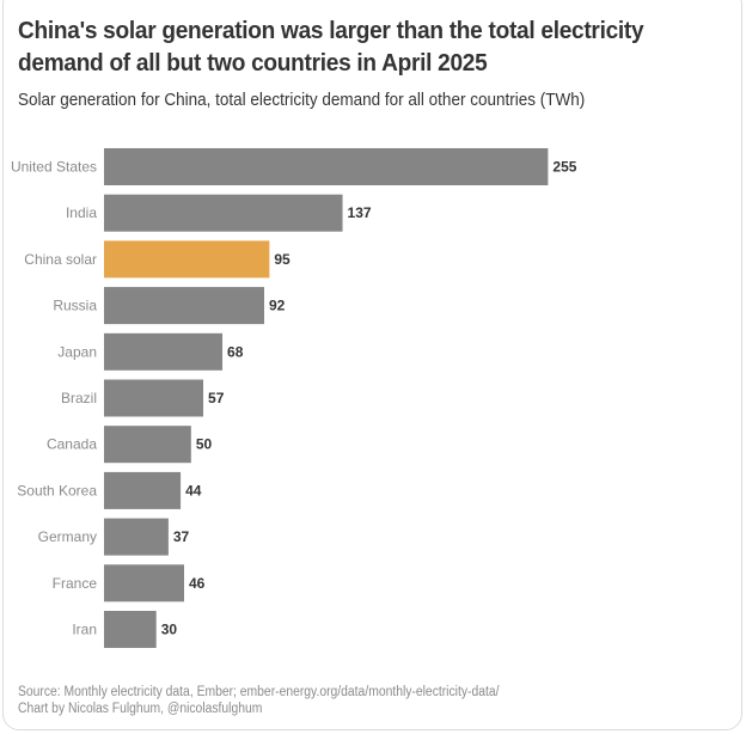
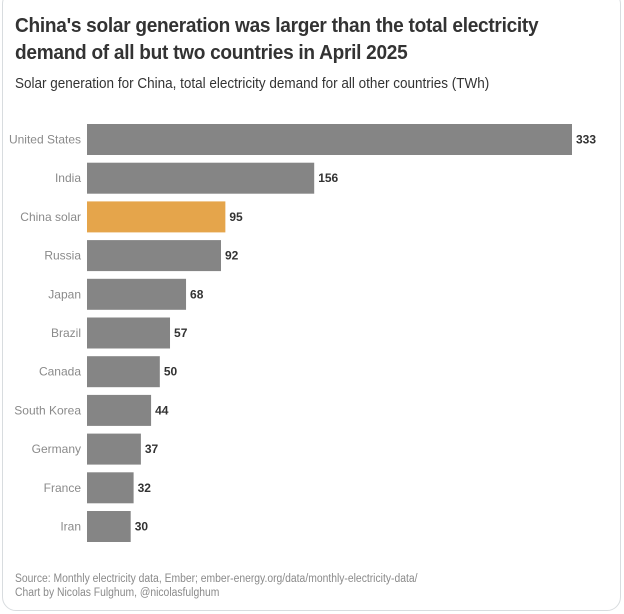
United States: 255 -> 333
India: 137 -> 156
France: 46 -> 32
